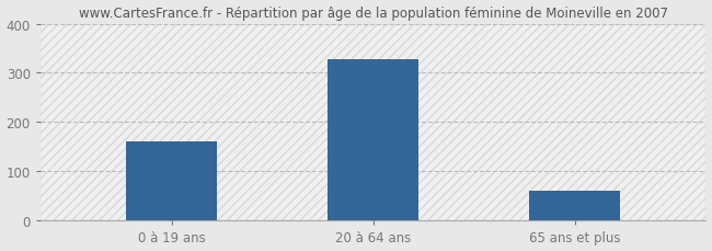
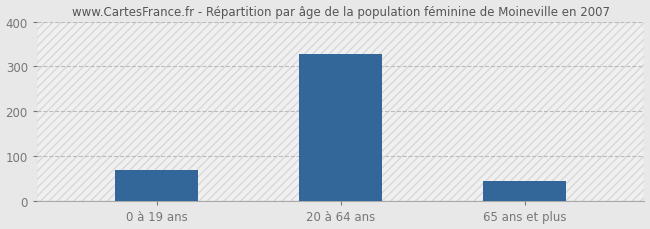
0 à 19 ans: 160 -> 70
65 ans et plus: 62 -> 45
